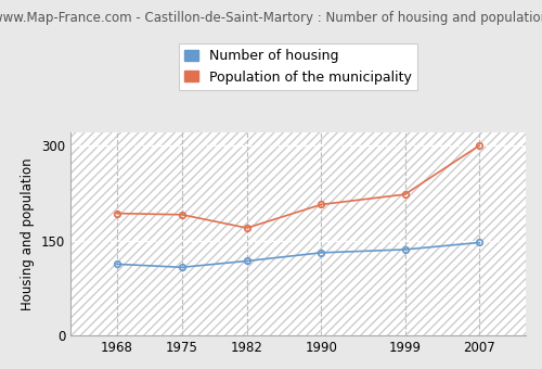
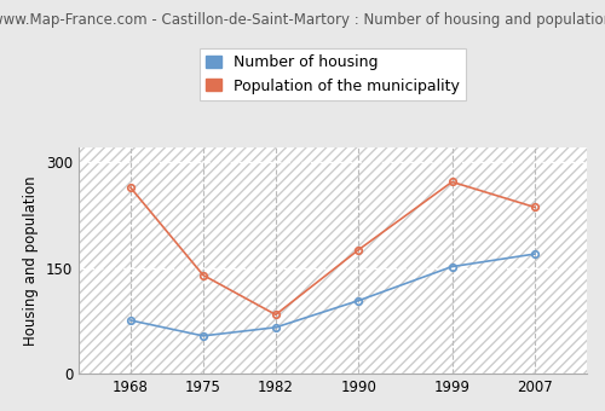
Number of housing/1968: 113 -> 76
Population of the municipality/1968: 193 -> 264
Number of housing/1975: 108 -> 54
Population of the municipality/1975: 191 -> 140
Number of housing/1982: 118 -> 66
Population of the municipality/1982: 170 -> 84
Number of housing/1990: 131 -> 104
Population of the municipality/1990: 207 -> 176
Number of housing/1999: 136 -> 152
Population of the municipality/1999: 223 -> 272
Number of housing/2007: 147 -> 170
Population of the municipality/2007: 300 -> 236
